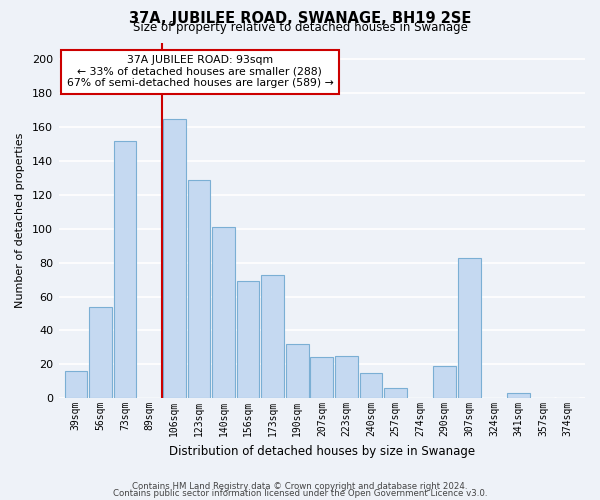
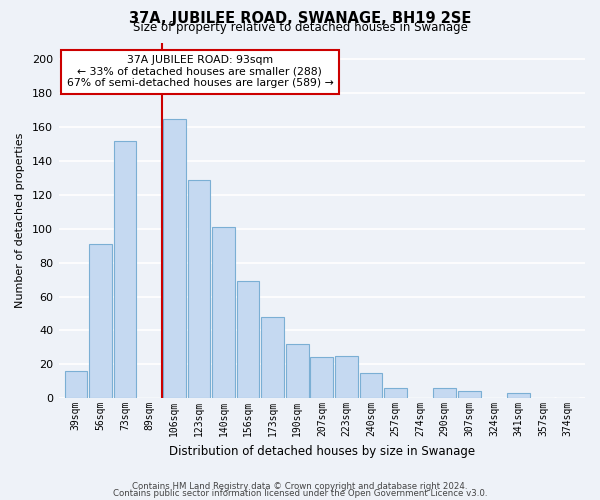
56sqm: 54 -> 91
173sqm: 73 -> 48
290sqm: 19 -> 6
307sqm: 83 -> 4
